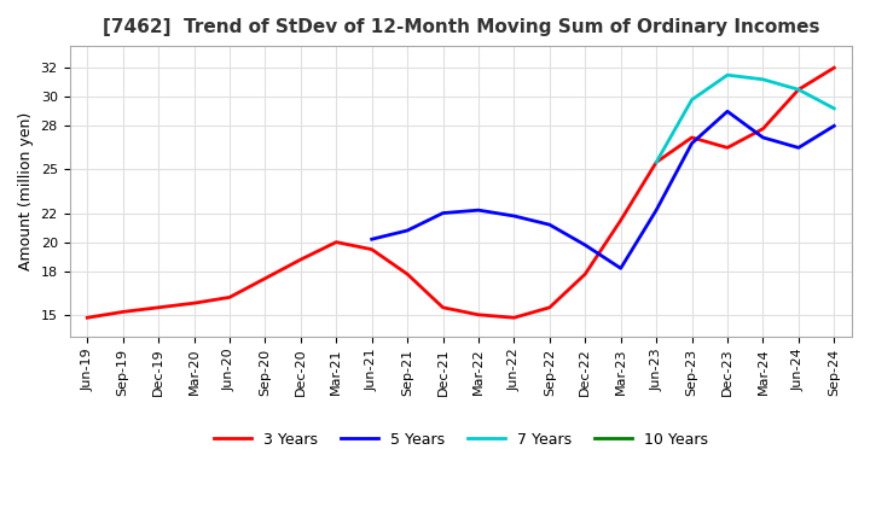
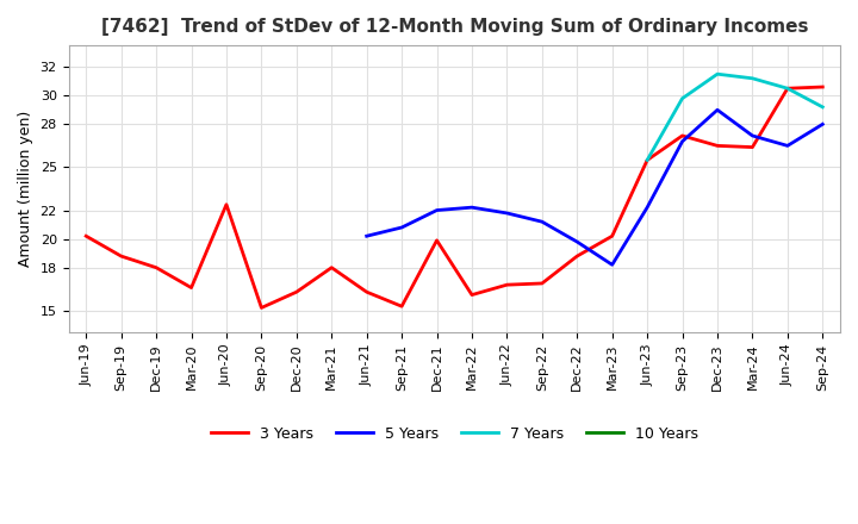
3 Years/Jun-19: 14.8 -> 20.2
3 Years/Sep-19: 15.2 -> 18.8
3 Years/Dec-19: 15.5 -> 18.0
3 Years/Mar-20: 15.8 -> 16.6
3 Years/Jun-20: 16.2 -> 22.4
3 Years/Sep-20: 17.5 -> 15.2
3 Years/Dec-20: 18.8 -> 16.3
3 Years/Mar-21: 20.0 -> 18.0
3 Years/Jun-21: 19.5 -> 16.3
3 Years/Sep-21: 17.8 -> 15.3
3 Years/Dec-21: 15.5 -> 19.9
3 Years/Mar-22: 15.0 -> 16.1
3 Years/Jun-22: 14.8 -> 16.8
3 Years/Sep-22: 15.5 -> 16.9
3 Years/Dec-22: 17.8 -> 18.8
3 Years/Mar-23: 21.5 -> 20.2
3 Years/Mar-24: 27.8 -> 26.4
3 Years/Sep-24: 32.0 -> 30.6
